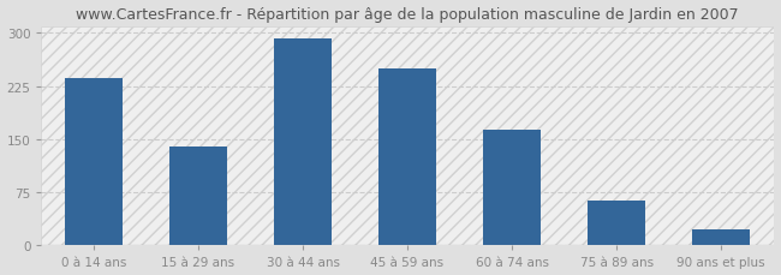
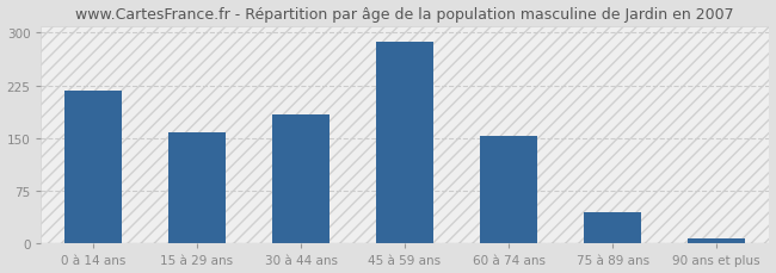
0 à 14 ans: 236 -> 218
15 à 29 ans: 140 -> 158
30 à 44 ans: 292 -> 183
45 à 59 ans: 250 -> 287
60 à 74 ans: 164 -> 153
75 à 89 ans: 64 -> 45
90 ans et plus: 22 -> 8
